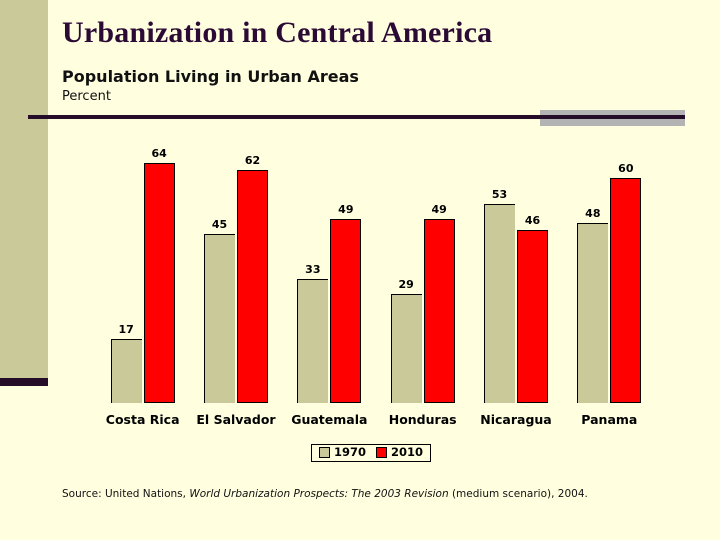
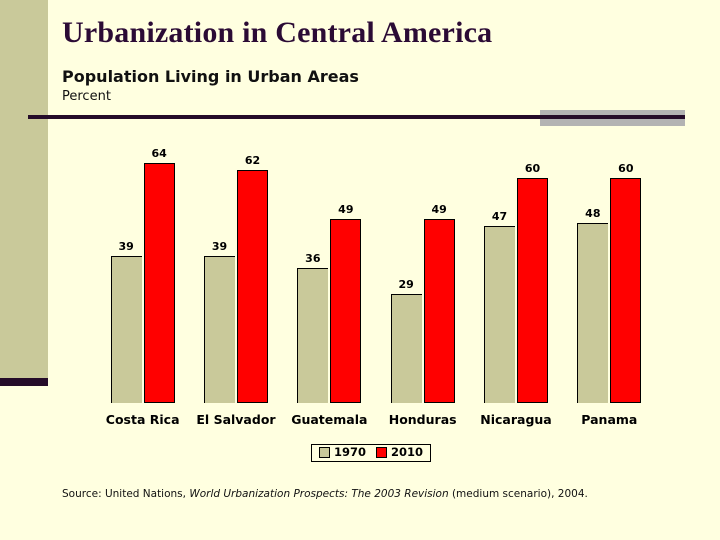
1970/Costa Rica: 17 -> 39
1970/El Salvador: 45 -> 39
1970/Guatemala: 33 -> 36
1970/Nicaragua: 53 -> 47
2010/Nicaragua: 46 -> 60
